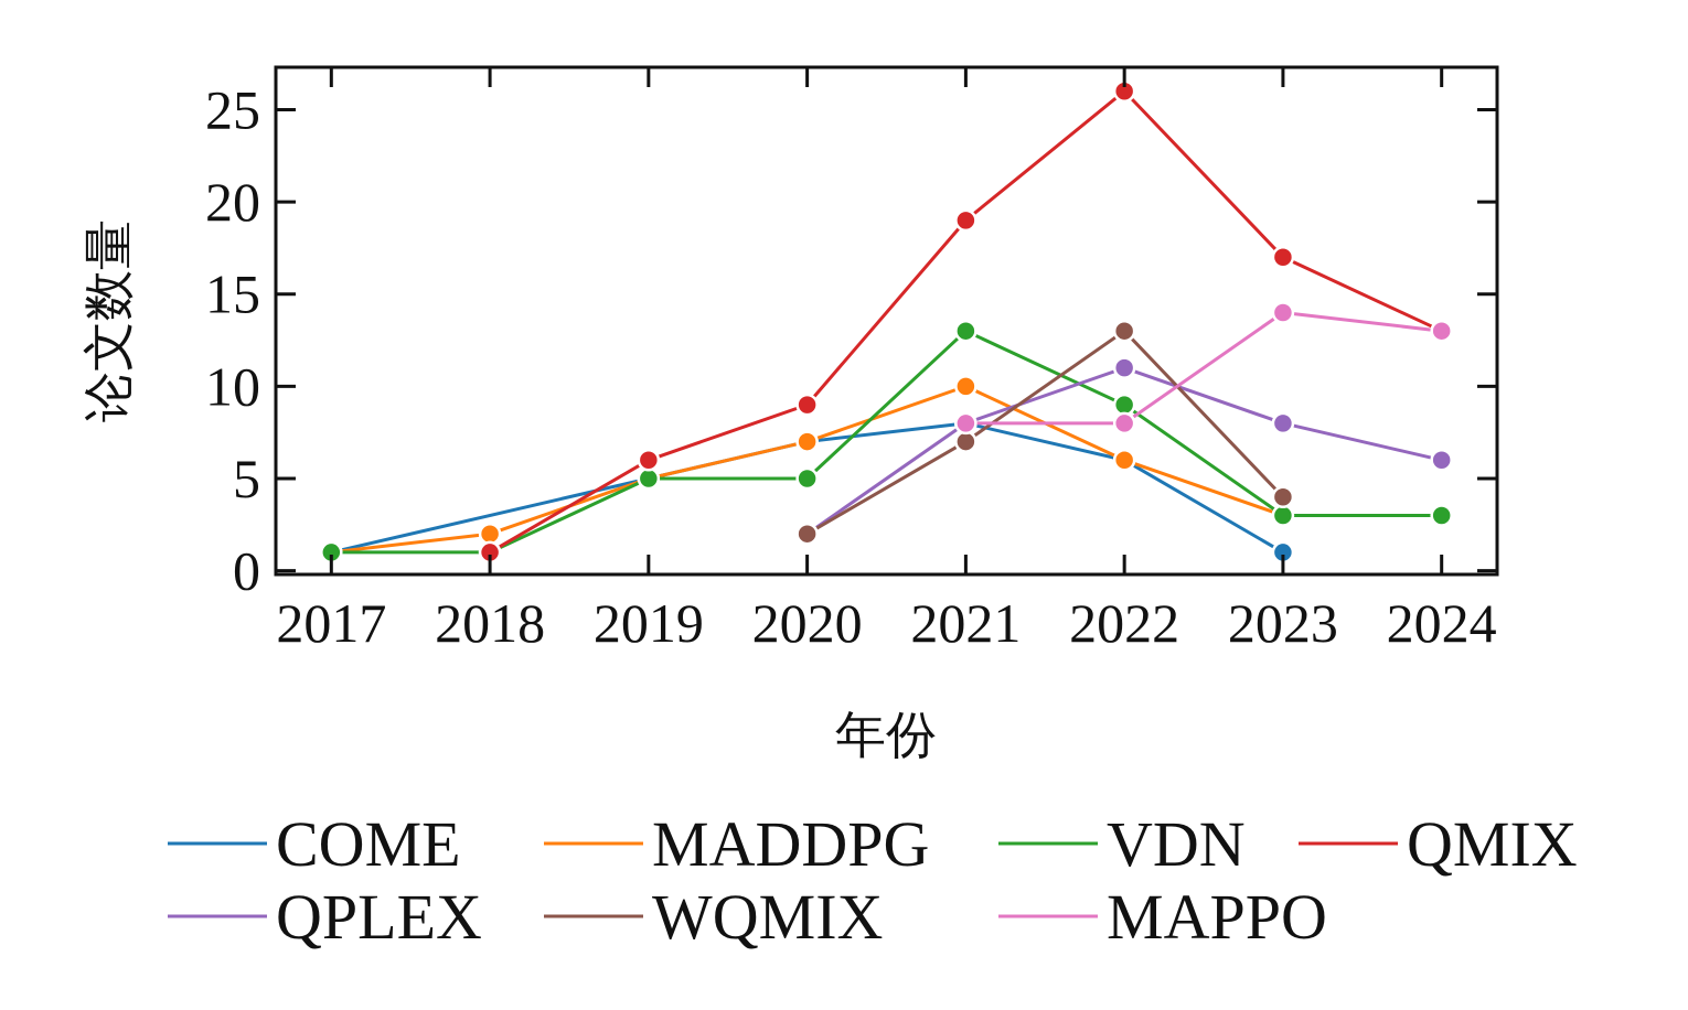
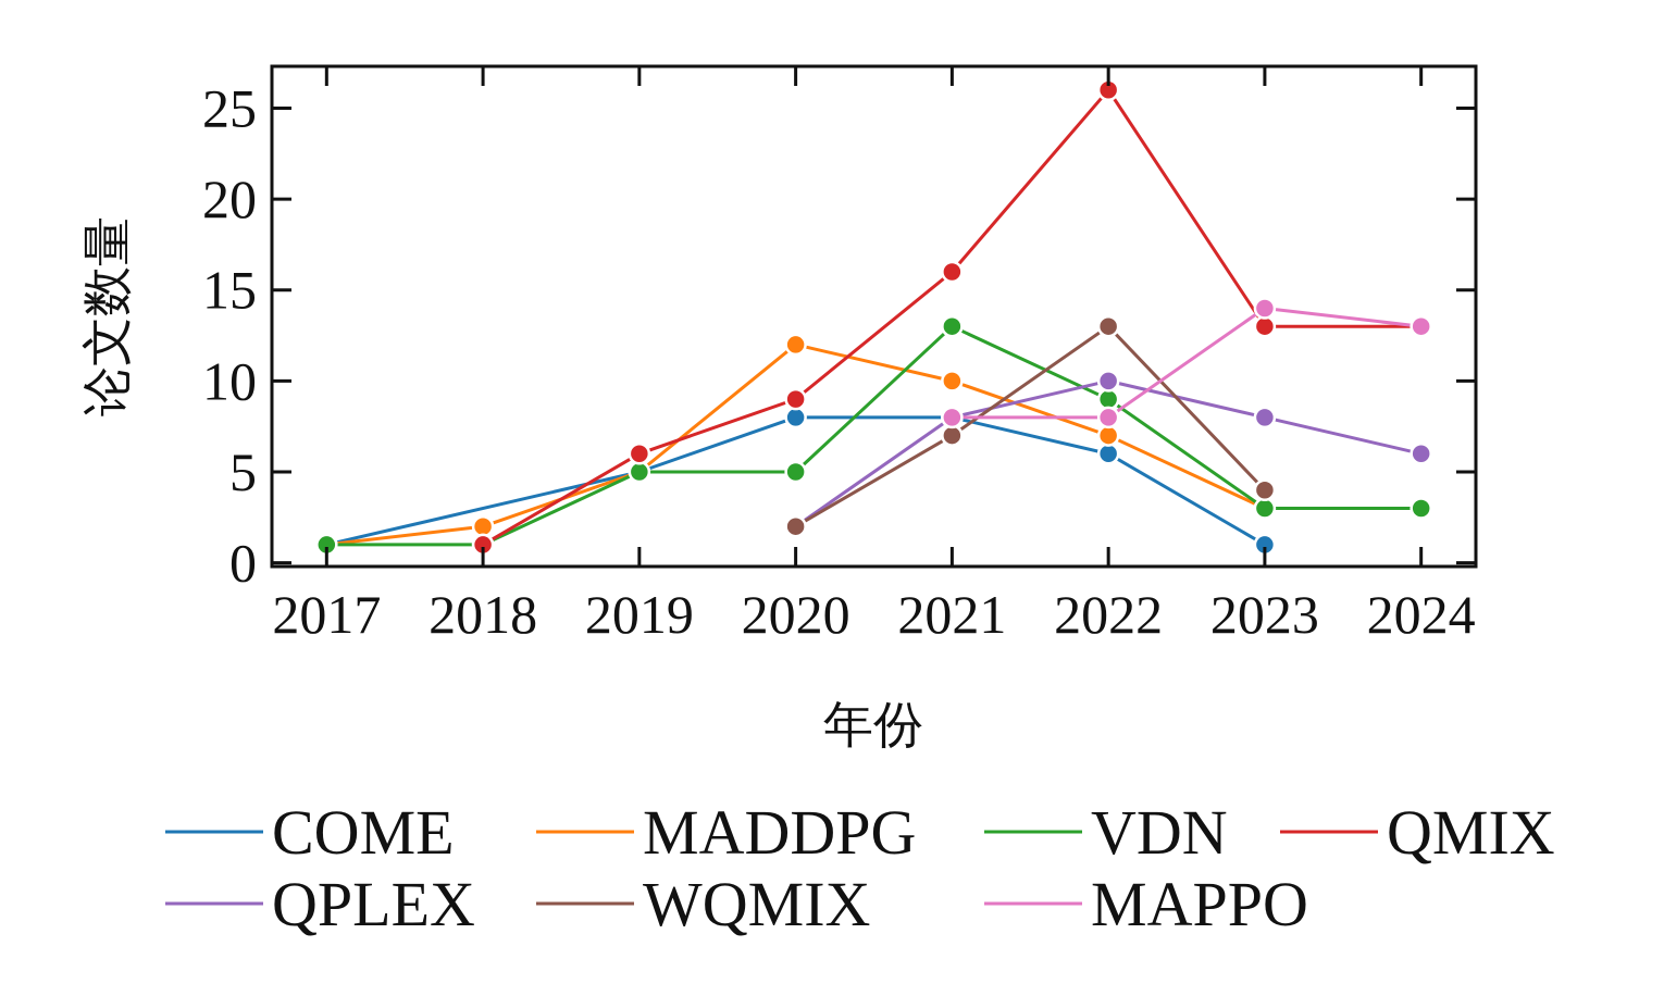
COME/2020: 7 -> 8
MADDPG/2020: 7 -> 12
QMIX/2021: 19 -> 16
MADDPG/2022: 6 -> 7
QPLEX/2022: 11 -> 10
QMIX/2023: 17 -> 13
